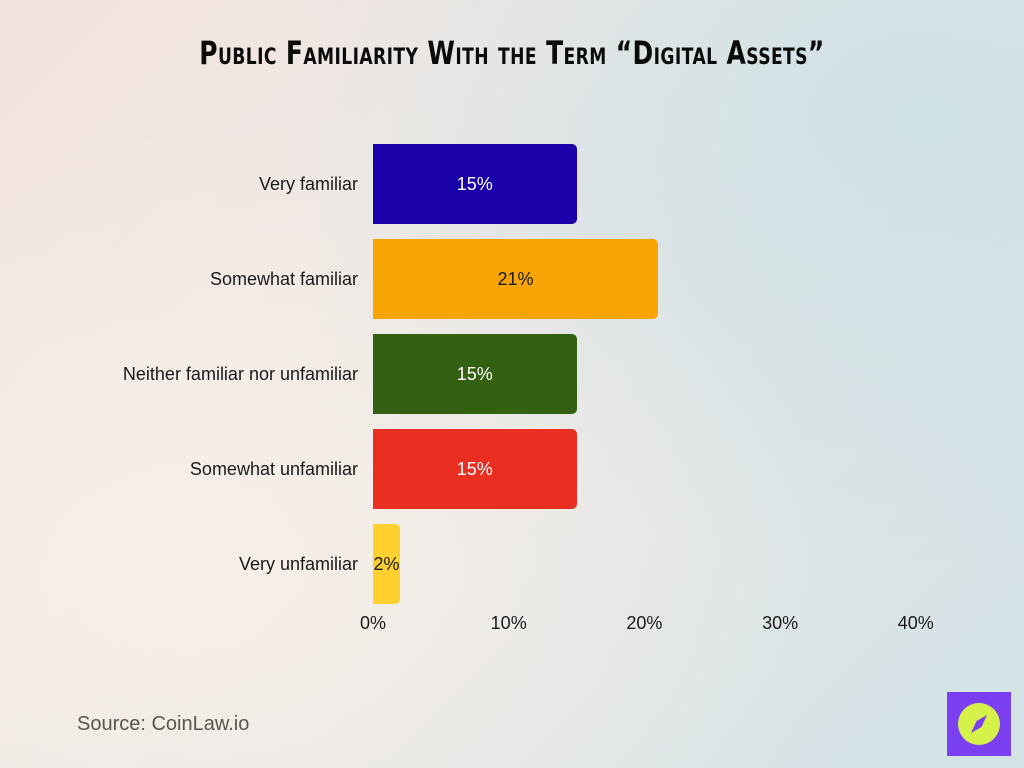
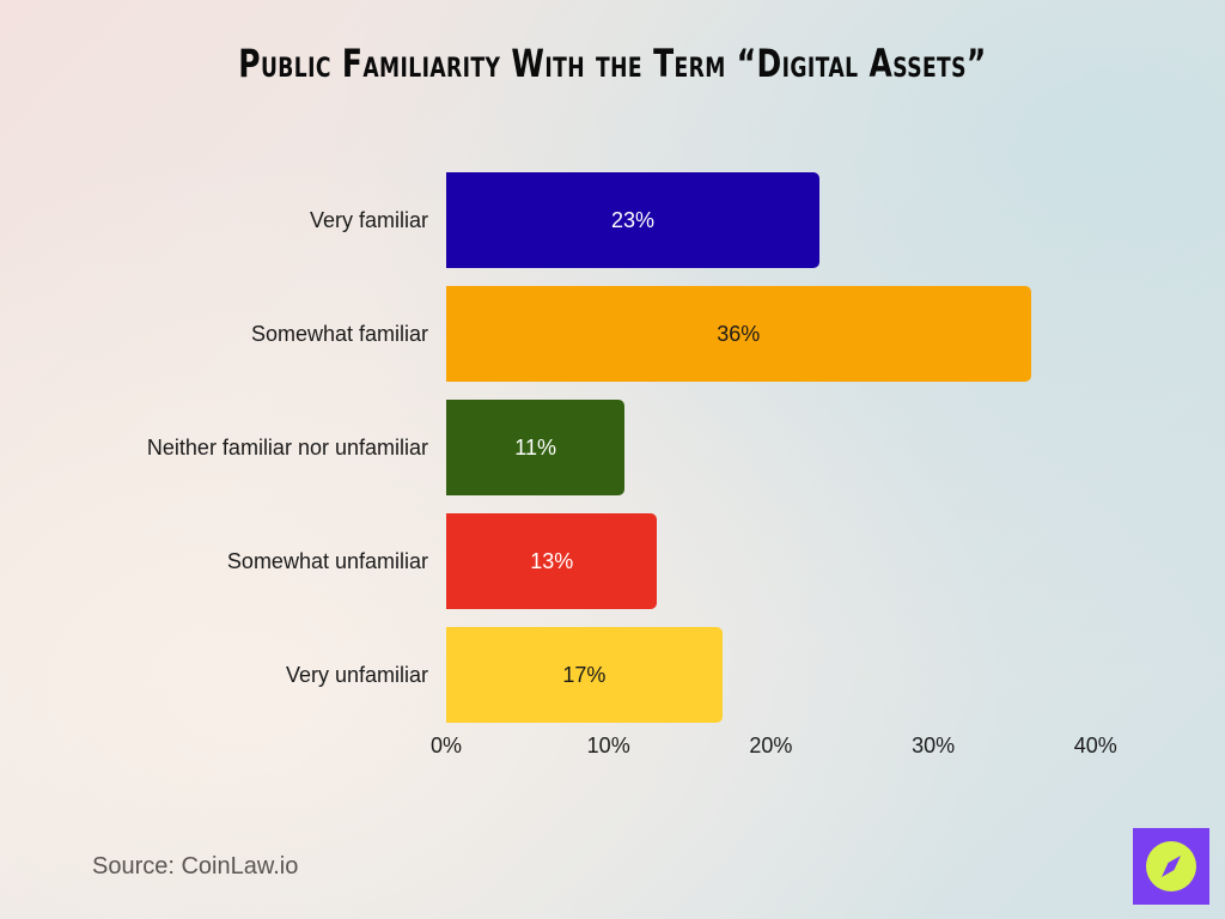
Very familiar: 15% -> 23%
Somewhat familiar: 21% -> 36%
Neither familiar nor unfamiliar: 15% -> 11%
Somewhat unfamiliar: 15% -> 13%
Very unfamiliar: 2% -> 17%
